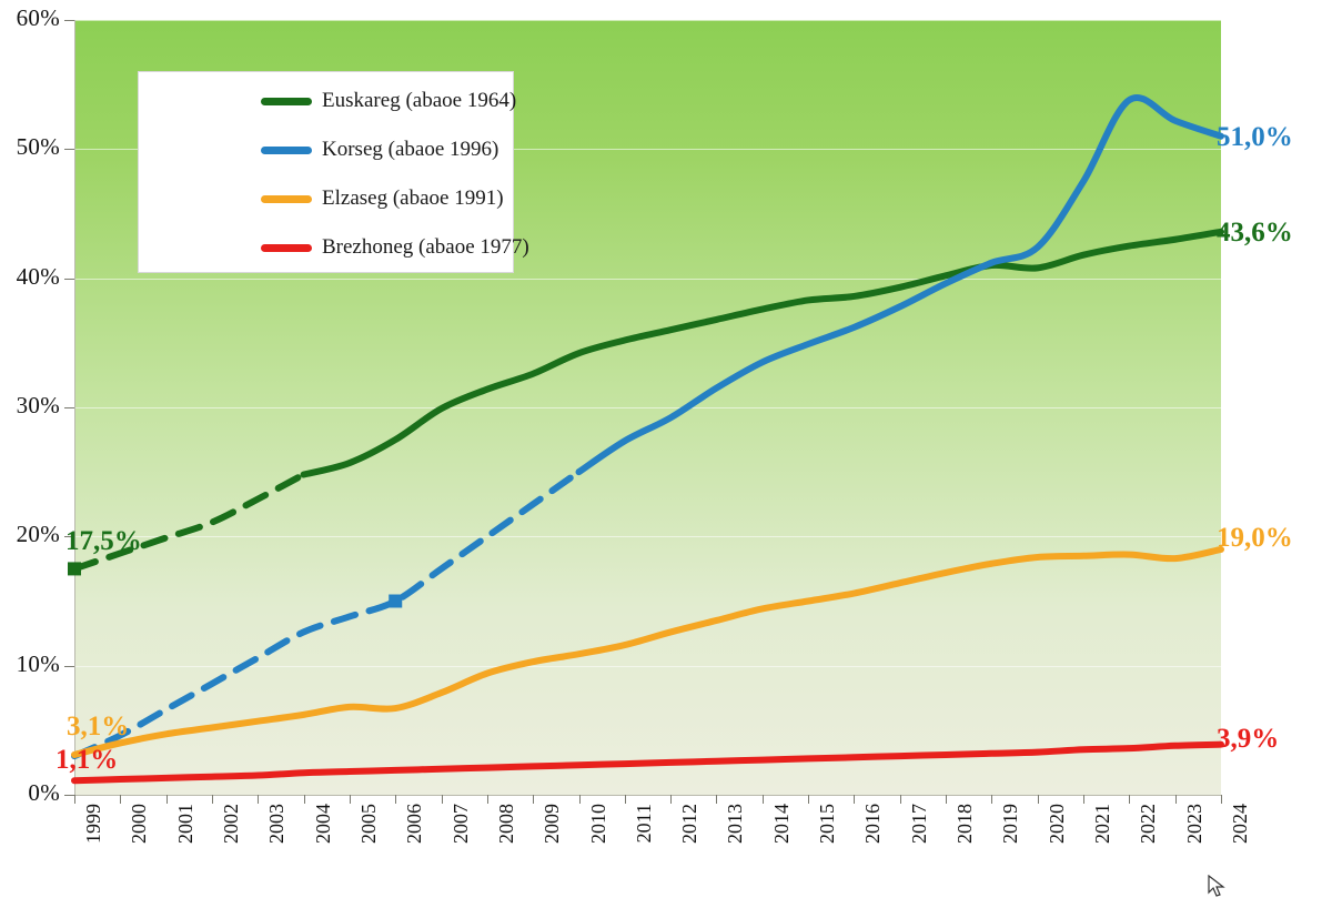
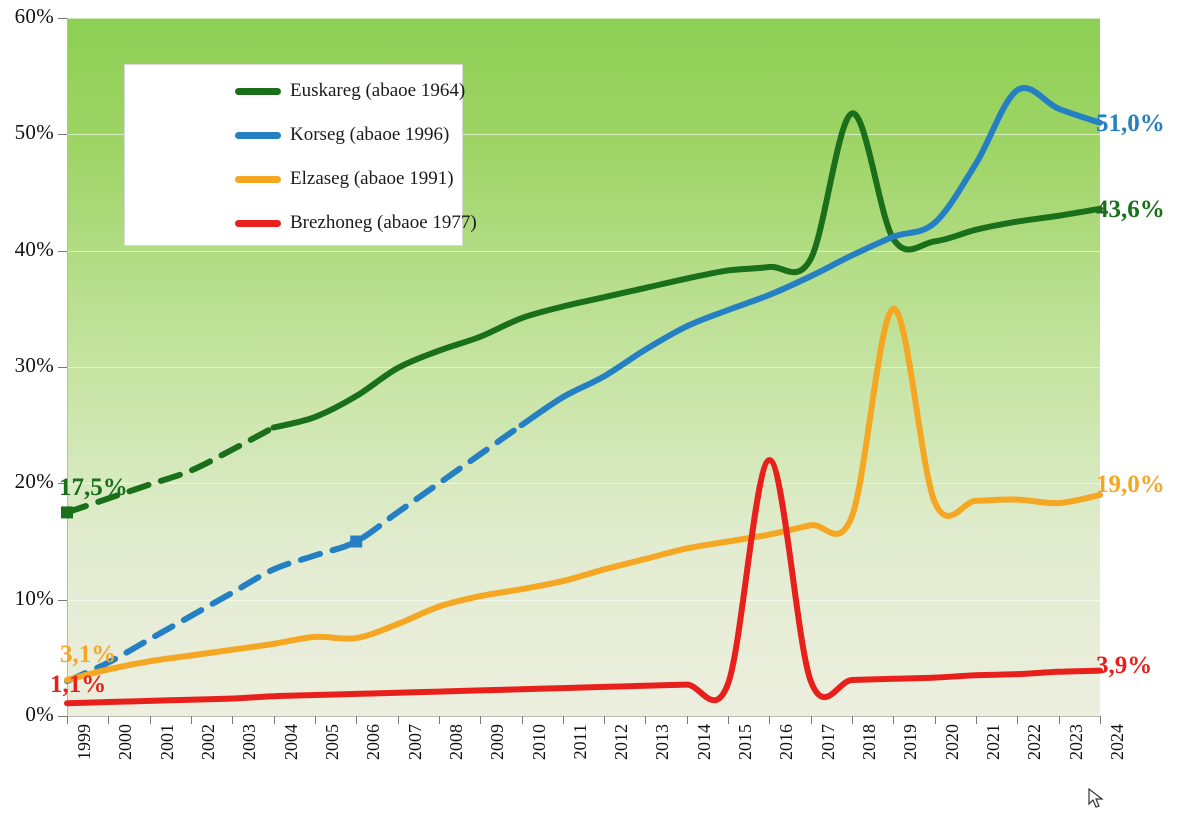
Brezhoneg (abaoe 1977)/2016: 2.9% -> 22.0%
Euskareg (abaoe 1964)/2018: 40.2% -> 51.8%
Elzaseg (abaoe 1991)/2019: 17.9% -> 35.0%
